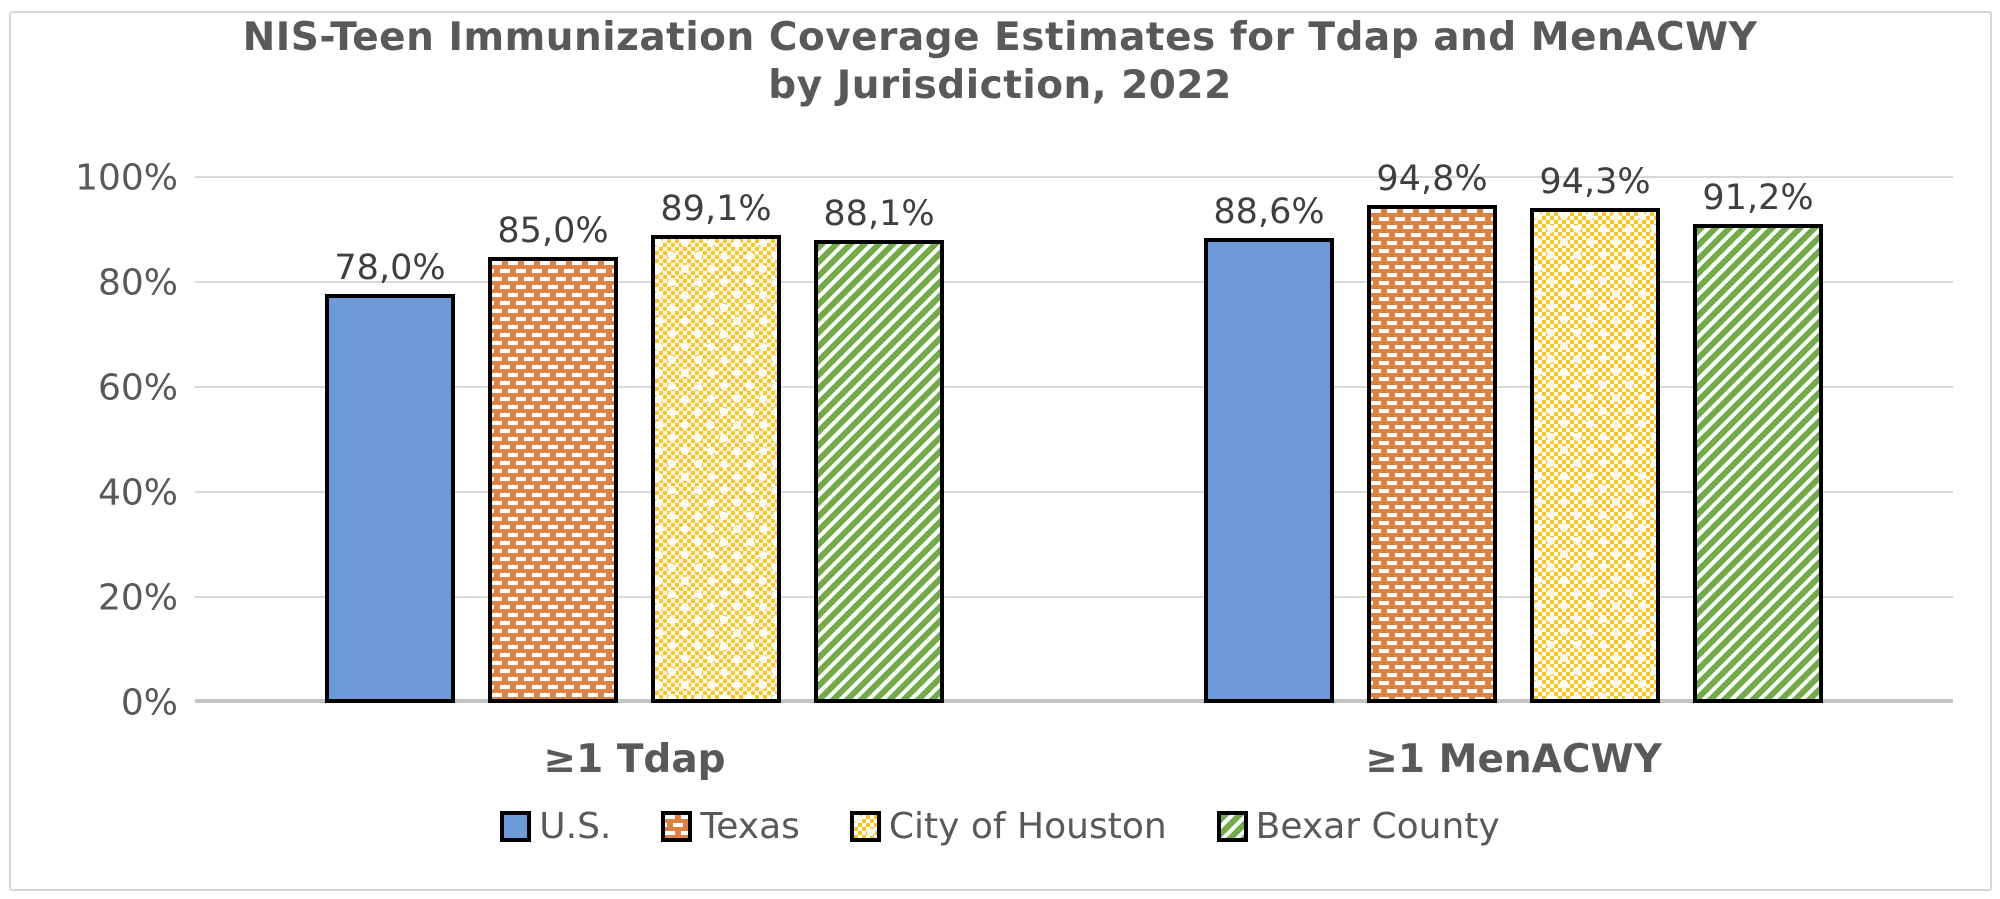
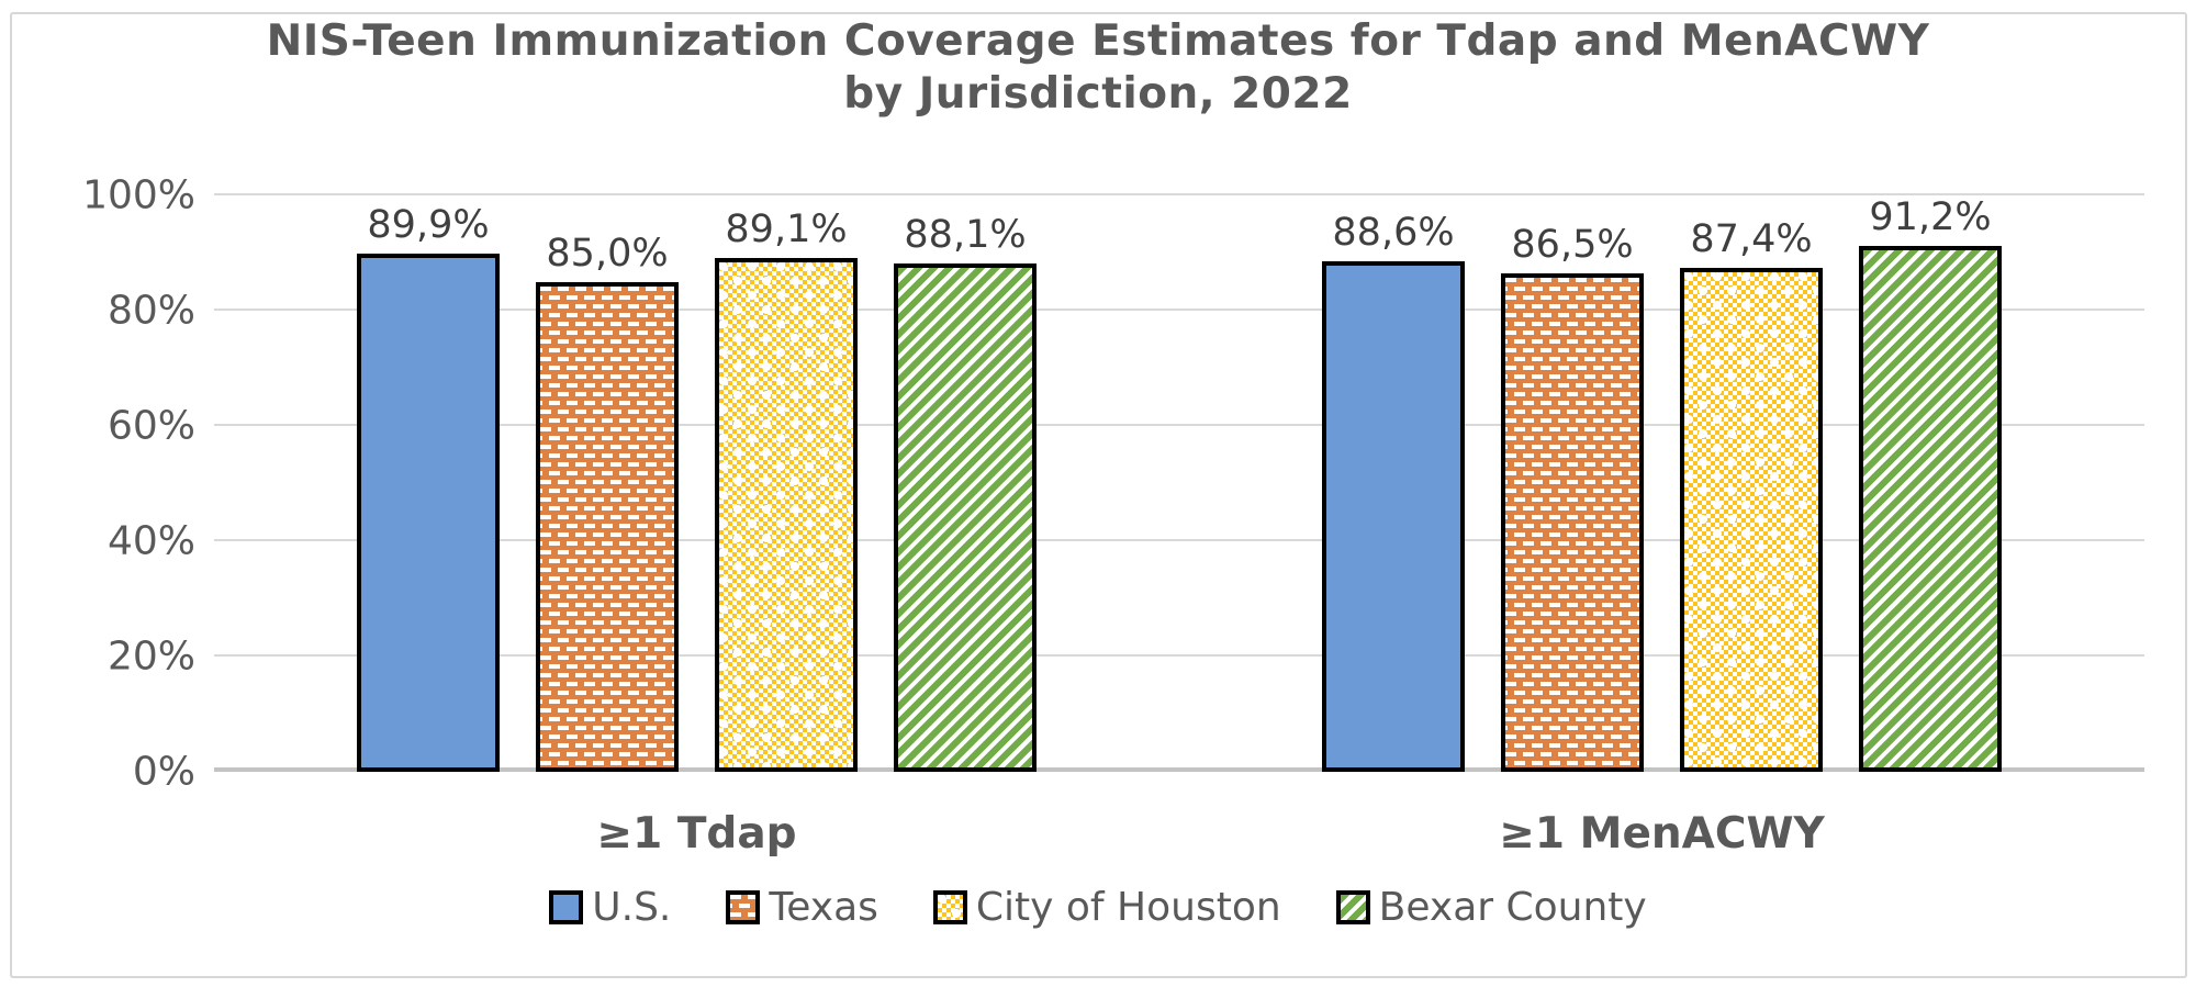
U.S./≥1 Tdap: 78,0% -> 89,9%
Texas/≥1 MenACWY: 94,8% -> 86,5%
City of Houston/≥1 MenACWY: 94,3% -> 87,4%
